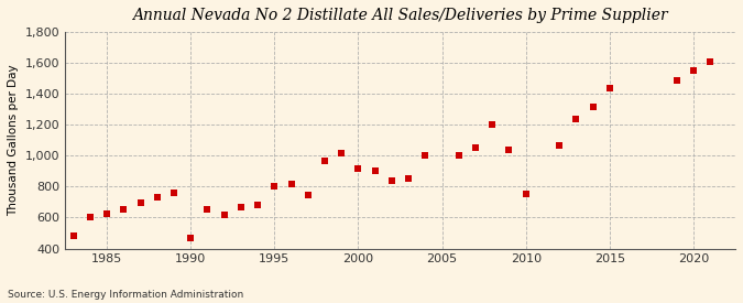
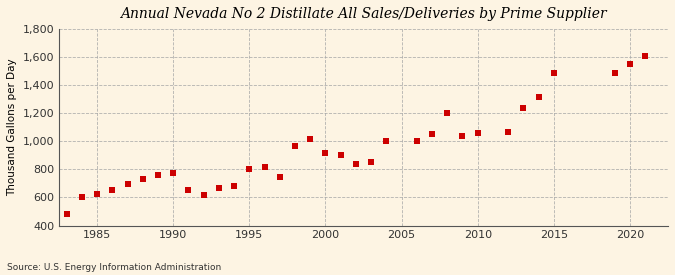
1990: 470 -> 780
2010: 750 -> 1,060
2015: 1,440 -> 1,490
